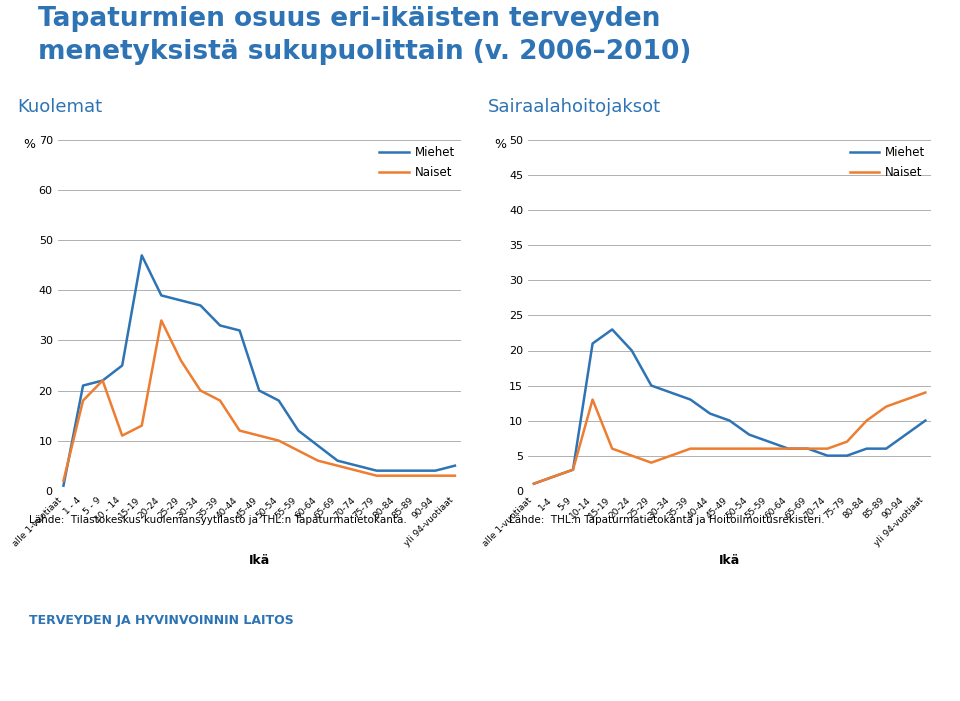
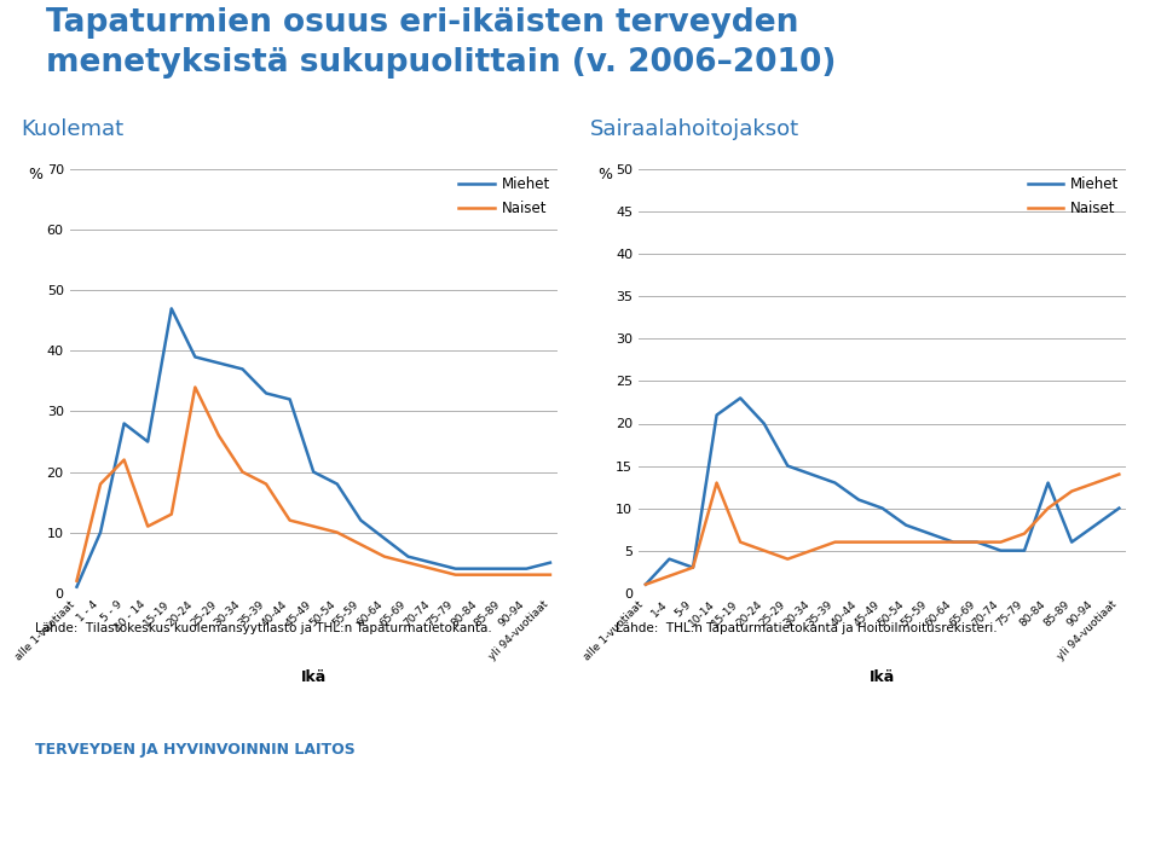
Miehet/1 - 4: 21 -> 10
Miehet/5 - 9: 22 -> 28
Miehet/1-4: 2 -> 4
Miehet/80-84: 6 -> 13
